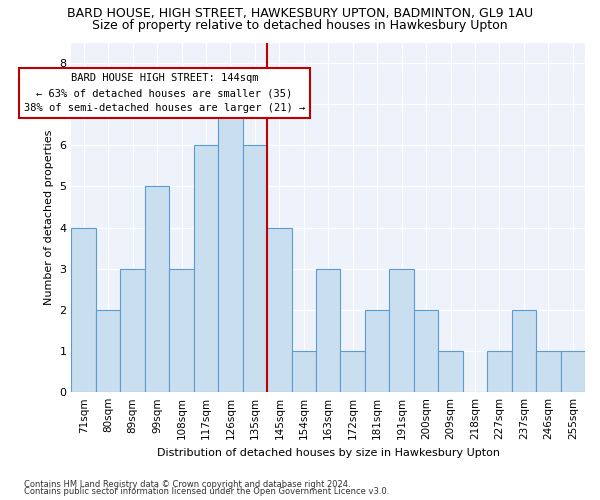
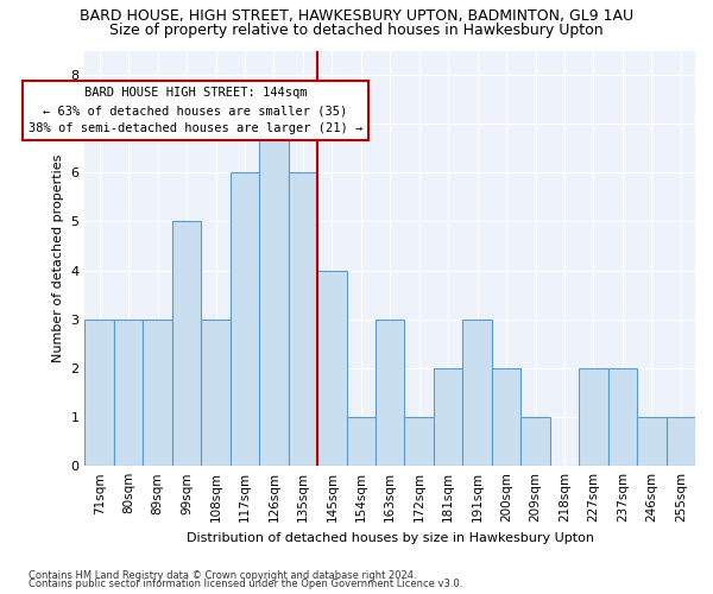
71sqm: 4 -> 3
80sqm: 2 -> 3
227sqm: 1 -> 2
